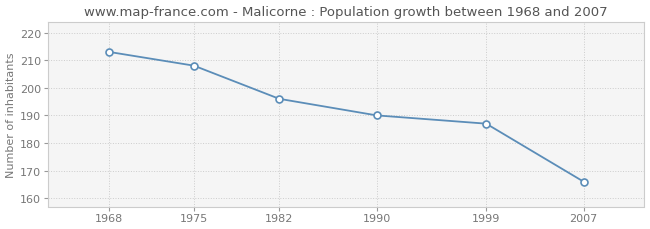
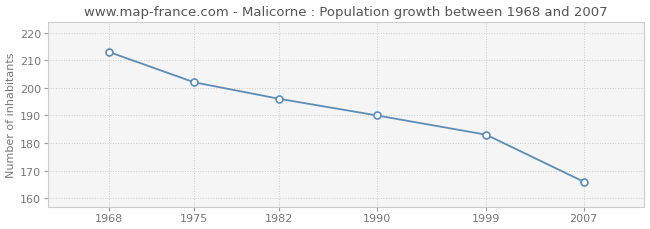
1975: 208 -> 202
1999: 187 -> 183
